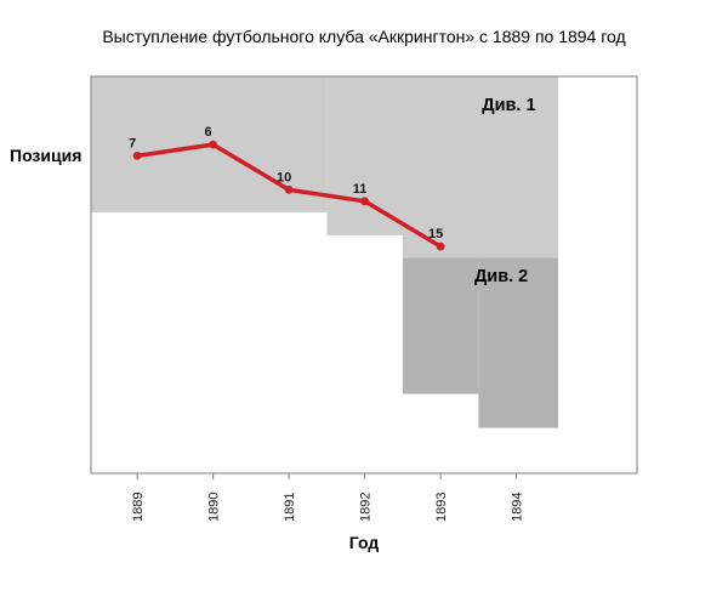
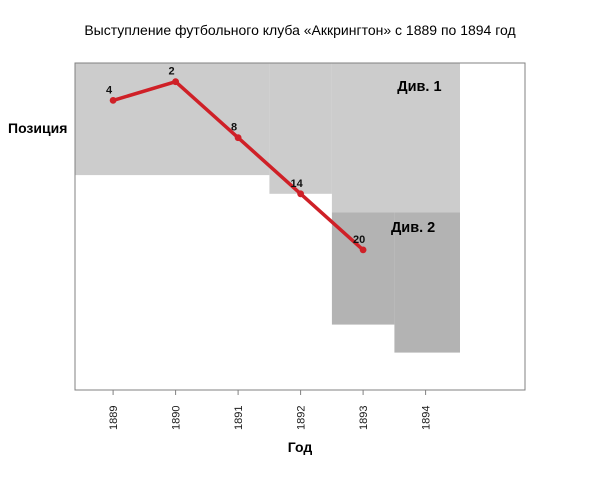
1889: 7 -> 4
1890: 6 -> 2
1891: 10 -> 8
1892: 11 -> 14
1893: 15 -> 20
